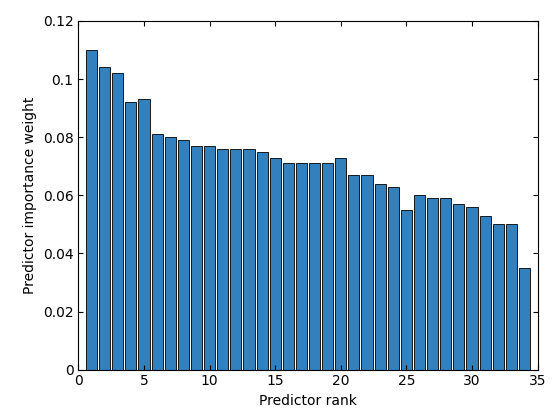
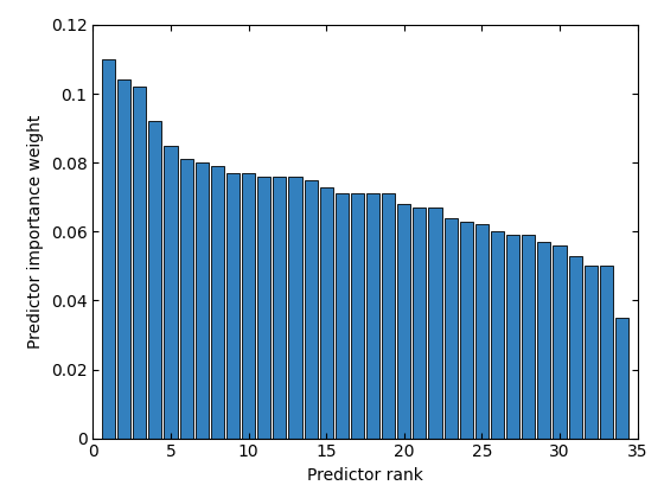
5: 0.093 -> 0.085
20: 0.073 -> 0.068
25: 0.055 -> 0.062
